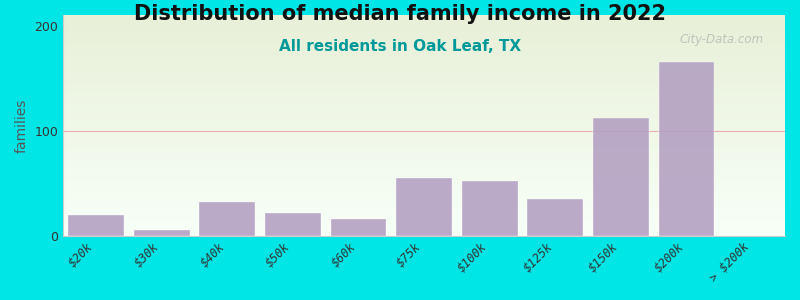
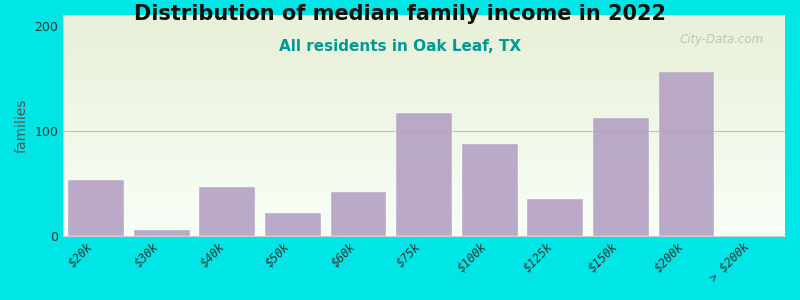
$20k: 20 -> 53
$40k: 32 -> 46
$60k: 16 -> 42
$75k: 55 -> 117
$100k: 52 -> 87
$200k: 165 -> 156
